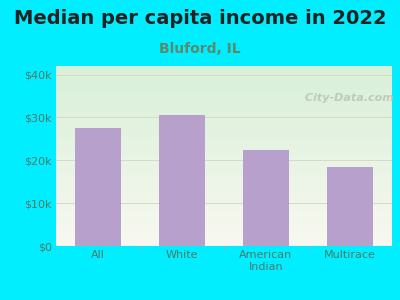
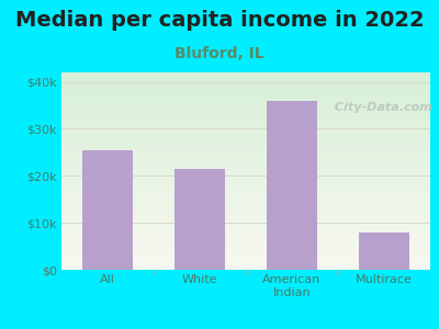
All: $27.5k -> $25.5k
White: $30.5k -> $21.5k
American Indian: $22.5k -> $36.0k
Multirace: $18.5k -> $8.0k
